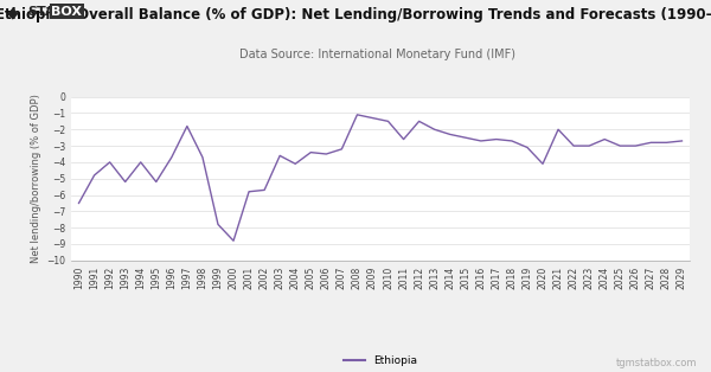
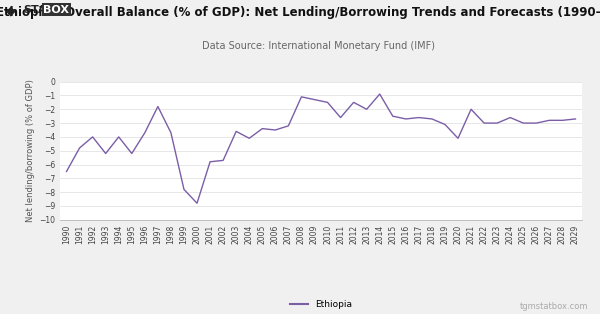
2014: -2.3 -> -0.9
